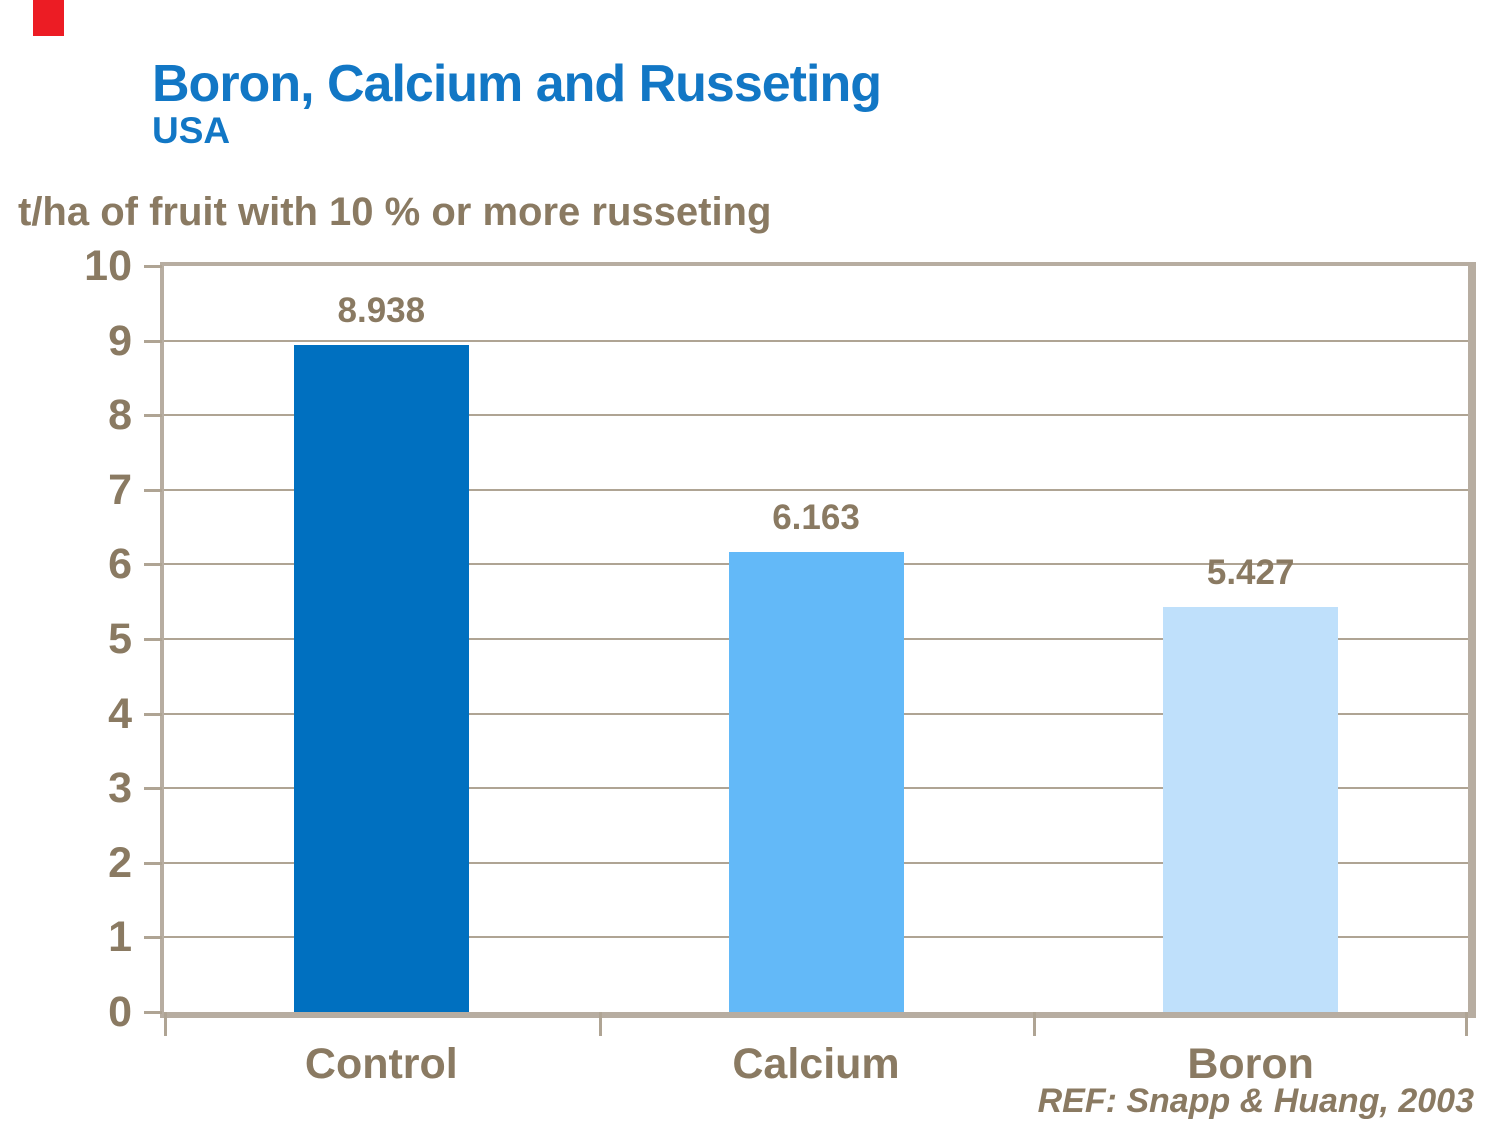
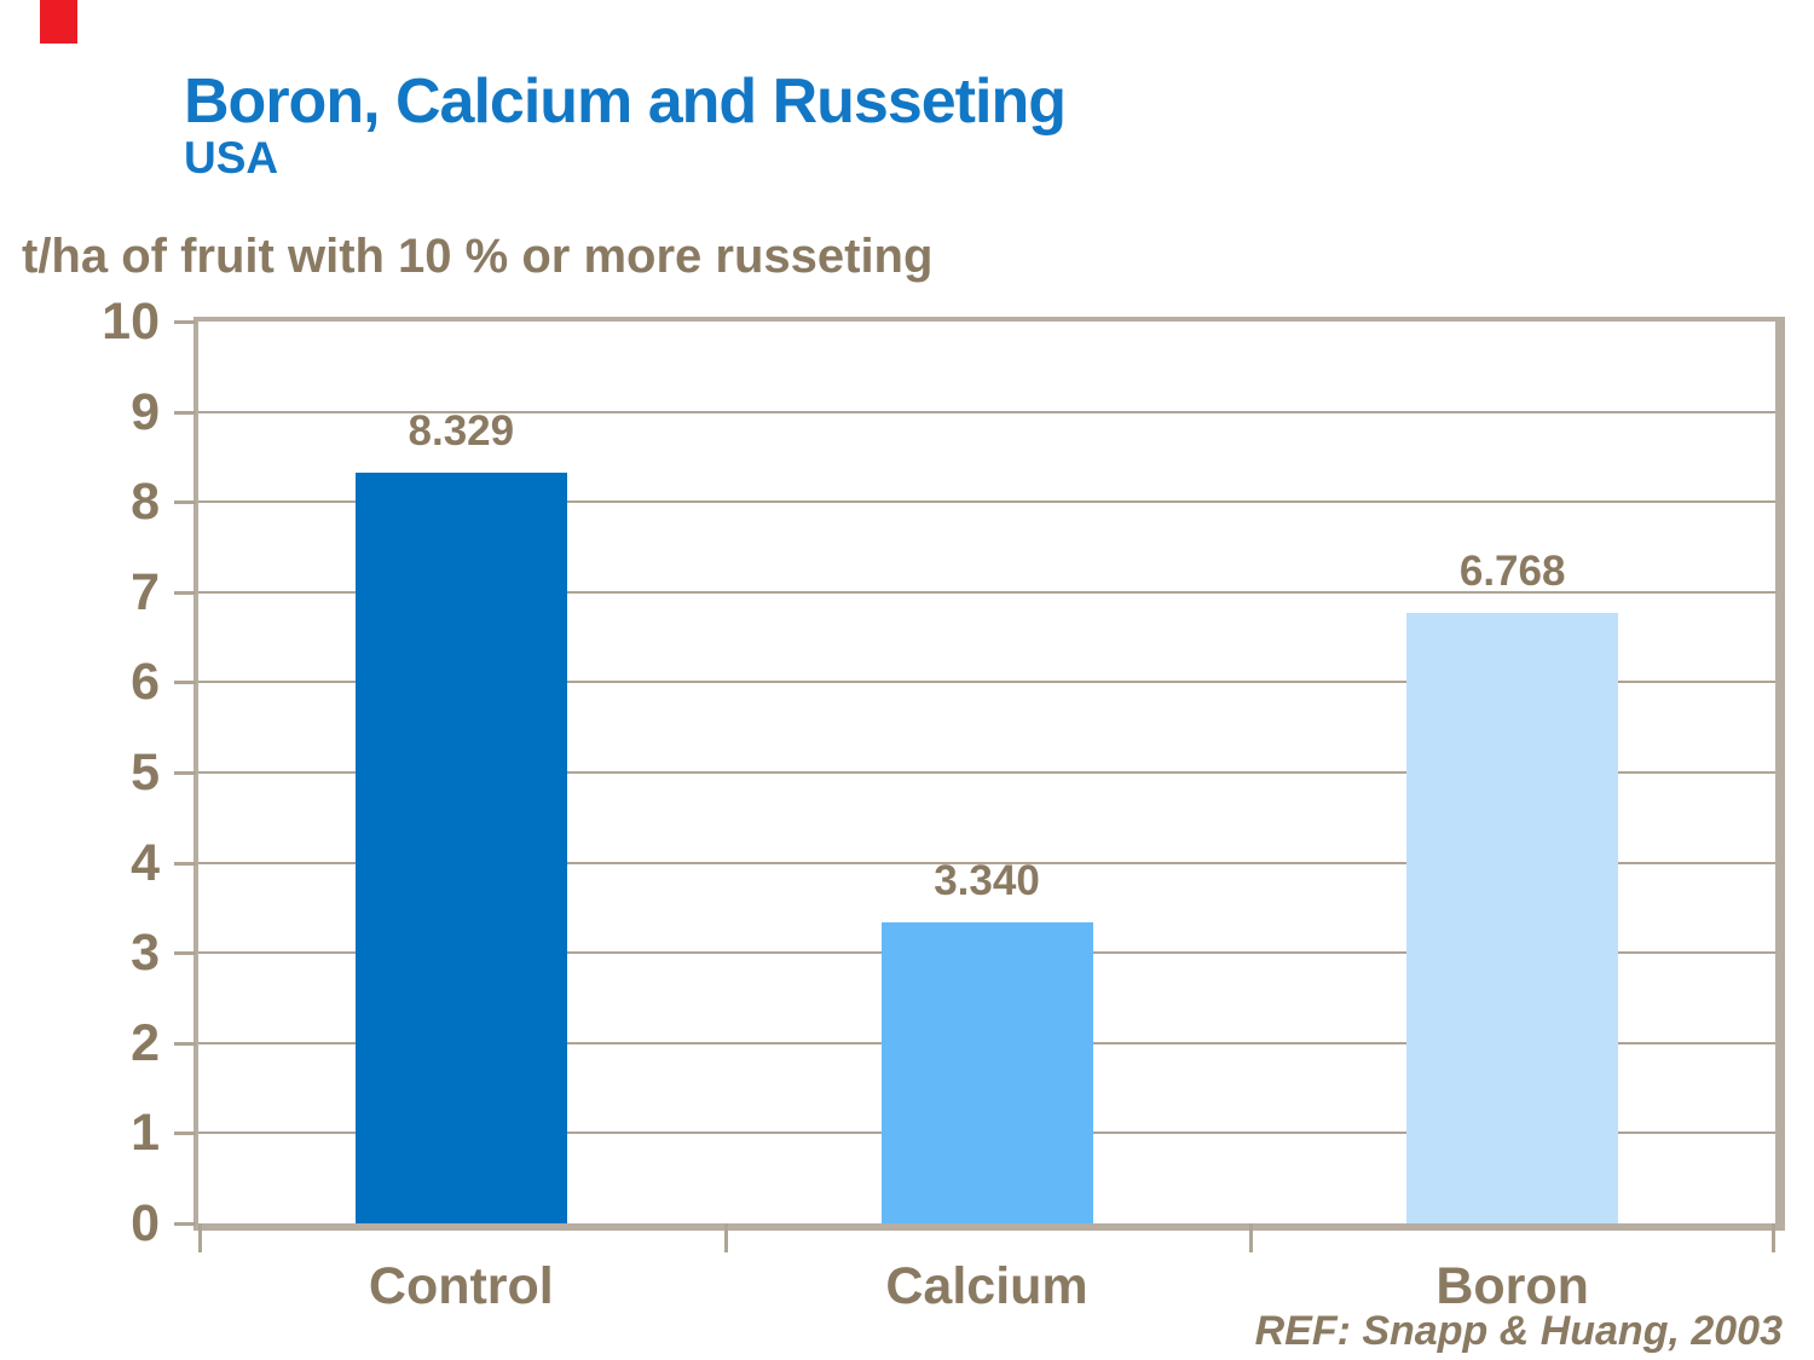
Control: 8.938 -> 8.329
Calcium: 6.163 -> 3.340
Boron: 5.427 -> 6.768
